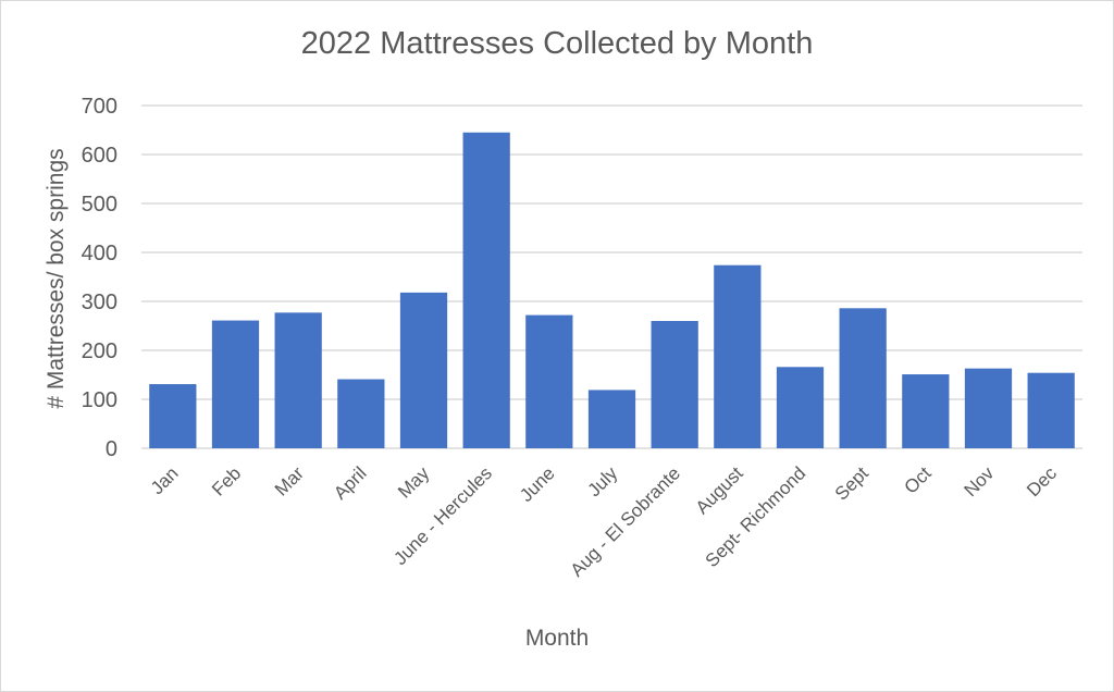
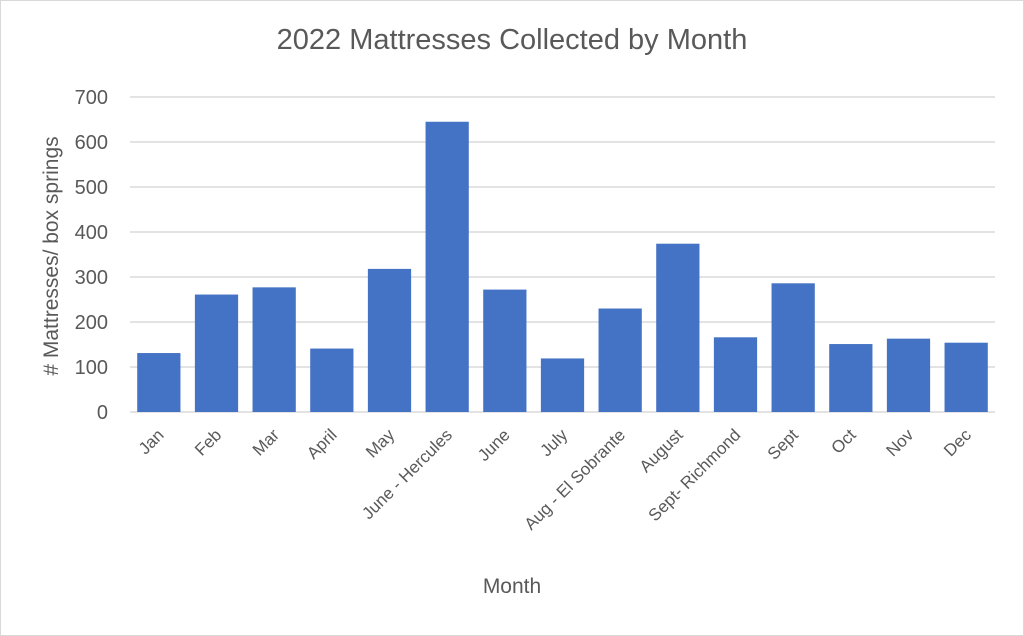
Aug - El Sobrante: 260 -> 230
